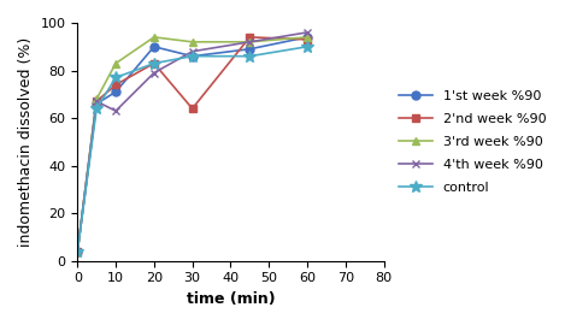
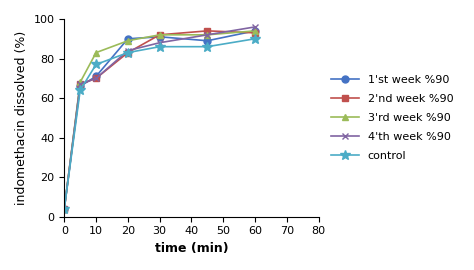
2'nd week %90/10: 74 -> 70
4'th week %90/10: 63 -> 70
3'rd week %90/20: 94 -> 89
4'th week %90/20: 79 -> 84
1'st week %90/30: 86 -> 91
2'nd week %90/30: 64 -> 92
